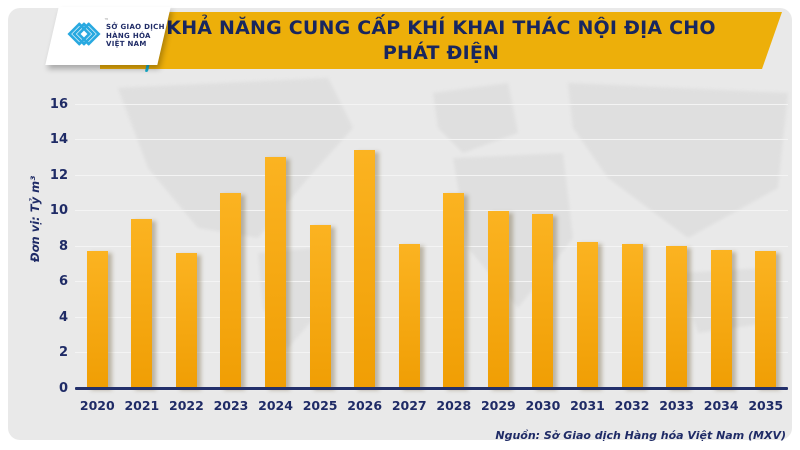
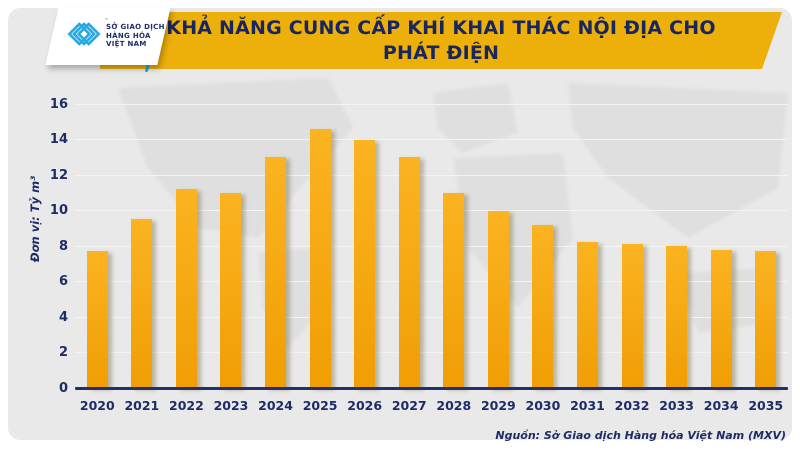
2022: 7.6 -> 11.2
2025: 9.2 -> 14.6
2026: 13.4 -> 14.0
2027: 8.1 -> 13.0
2030: 9.8 -> 9.2
